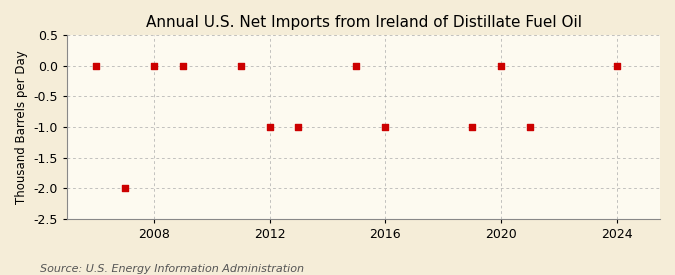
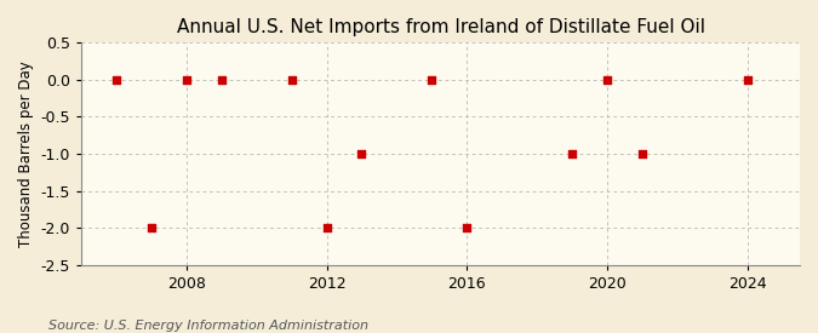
2012: -1 -> -2
2016: -1 -> -2
